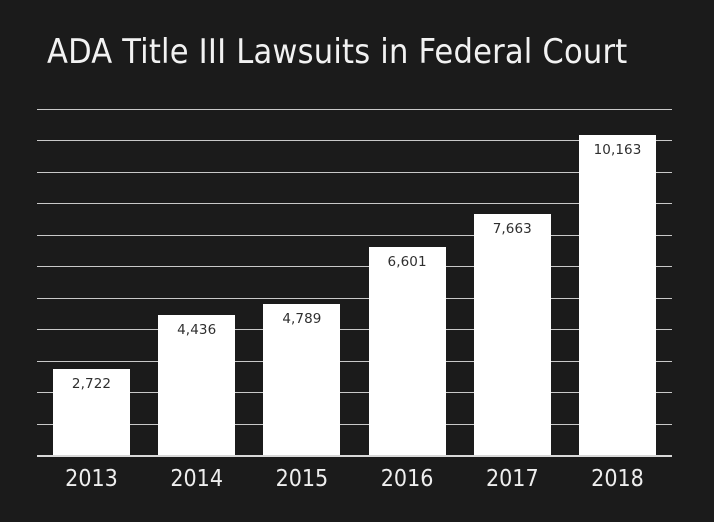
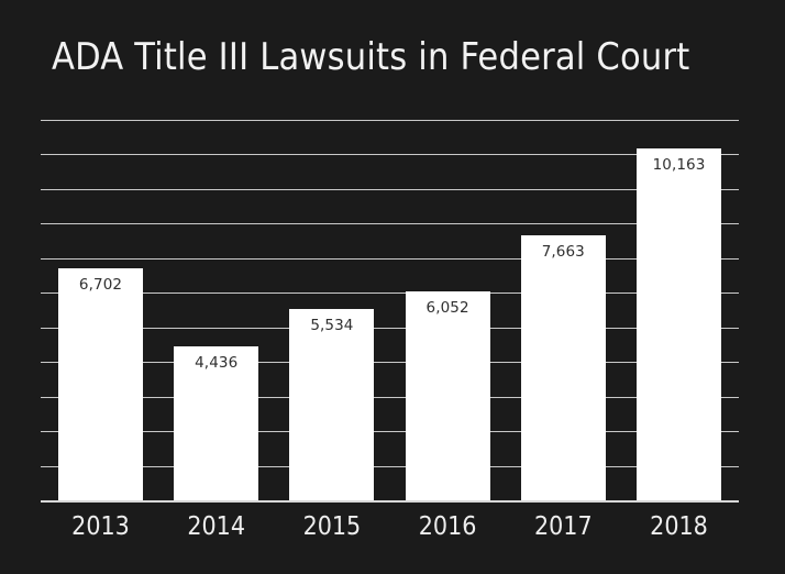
2013: 2,722 -> 6,702
2015: 4,789 -> 5,534
2016: 6,601 -> 6,052
